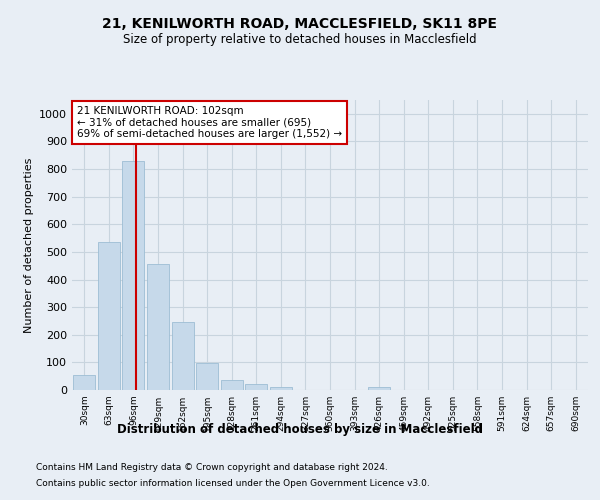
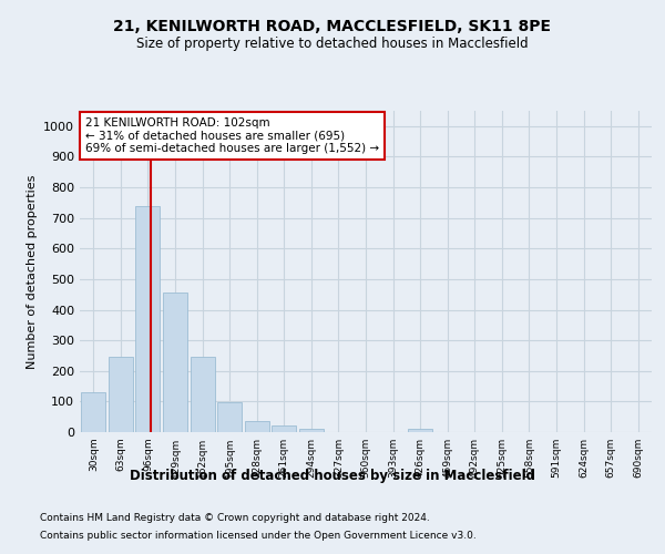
30sqm: 55 -> 130
63sqm: 535 -> 245
96sqm: 830 -> 740
